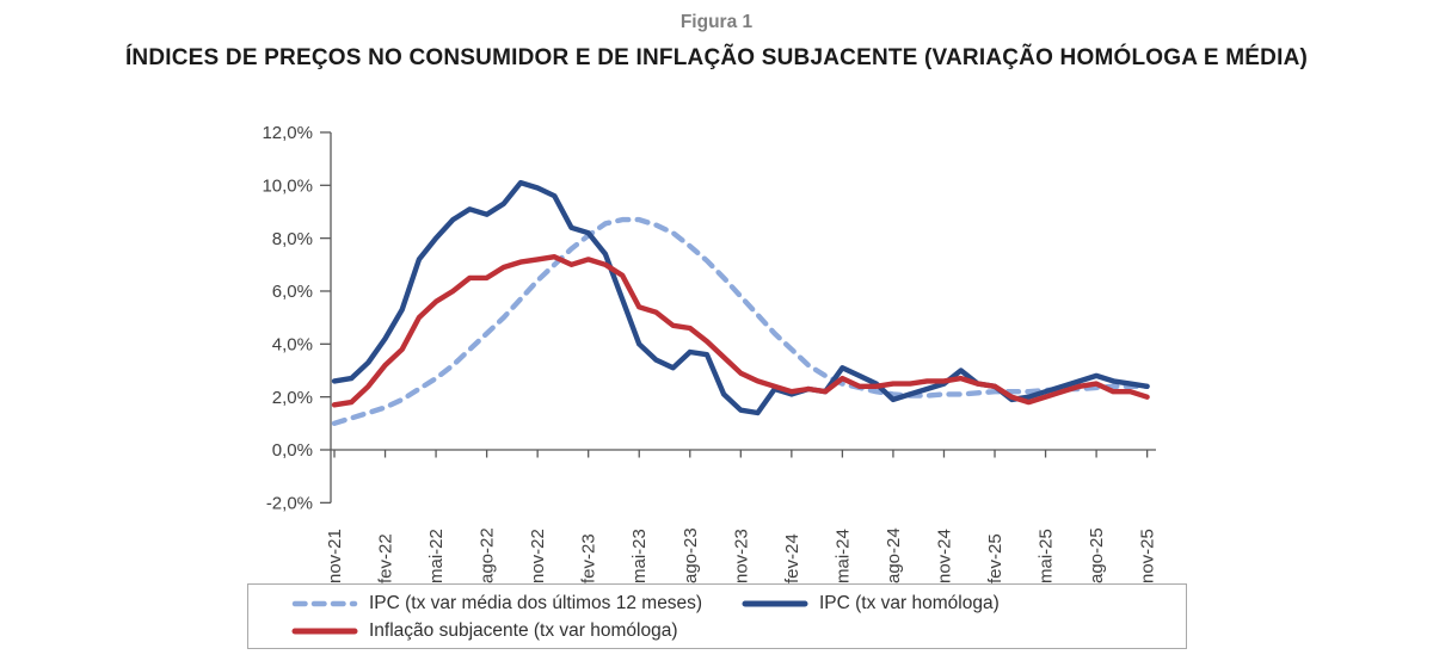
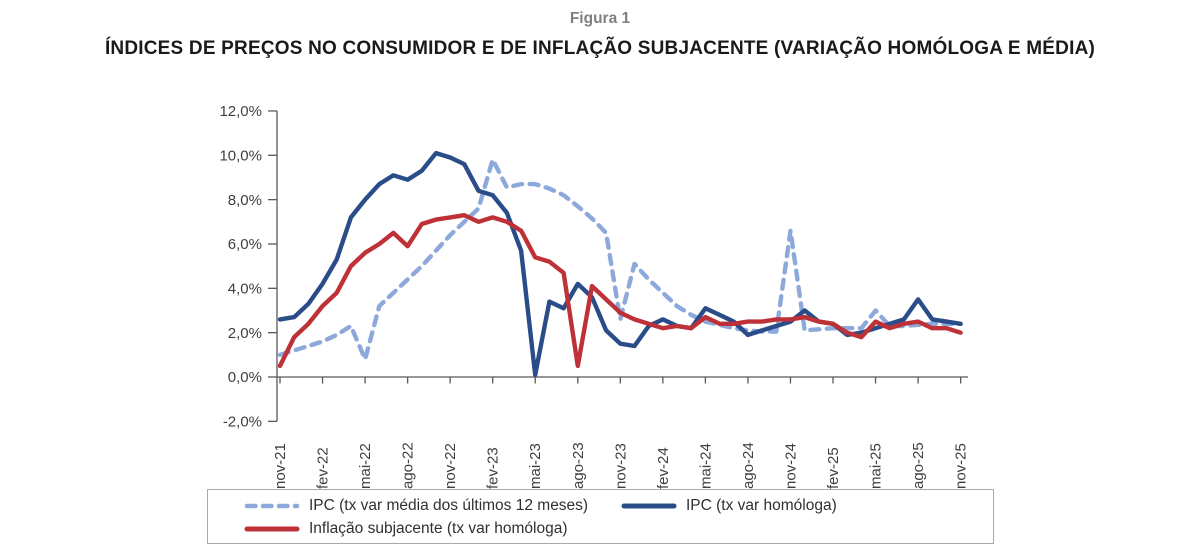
Inflação subjacente (tx var homóloga)/nov-21: 1,7% -> 0,5%
IPC (tx var média dos últimos 12 meses)/mai-22: 2,7% -> 0,8%
Inflação subjacente (tx var homóloga)/ago-22: 6,5% -> 5,9%
IPC (tx var média dos últimos 12 meses)/fev-23: 8,1% -> 9,8%
IPC (tx var homóloga)/mai-23: 4,0% -> 0,1%
IPC (tx var homóloga)/ago-23: 3,7% -> 4,2%
Inflação subjacente (tx var homóloga)/ago-23: 4,6% -> 0,5%
IPC (tx var média dos últimos 12 meses)/nov-23: 5,8% -> 2,6%
IPC (tx var homóloga)/fev-24: 2,1% -> 2,6%
IPC (tx var média dos últimos 12 meses)/nov-24: 2,1% -> 6,6%
IPC (tx var média dos últimos 12 meses)/mai-25: 2,2% -> 3,0%
Inflação subjacente (tx var homóloga)/mai-25: 2,0% -> 2,5%
IPC (tx var homóloga)/ago-25: 2,8% -> 3,5%
